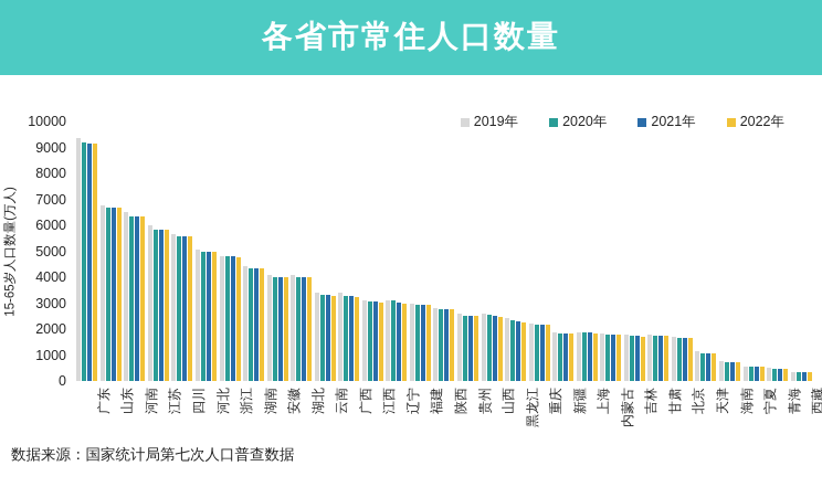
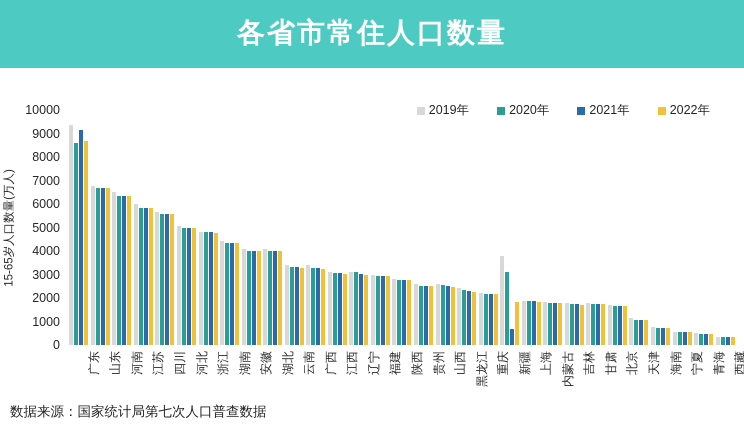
2020年/广东: 9200 -> 8600
2022年/广东: 9200 -> 8700
2019年/新疆: 1900 -> 3800
2020年/新疆: 1800 -> 3100
2021年/新疆: 1800 -> 700
